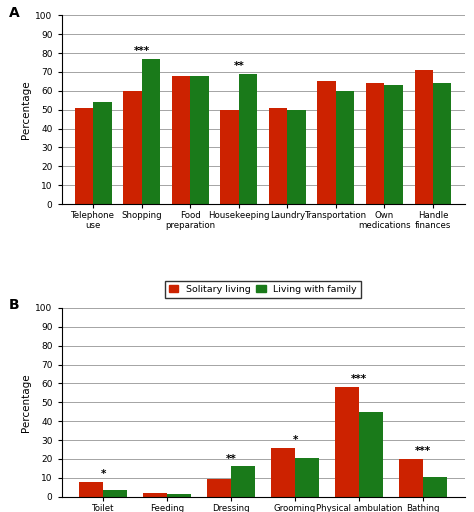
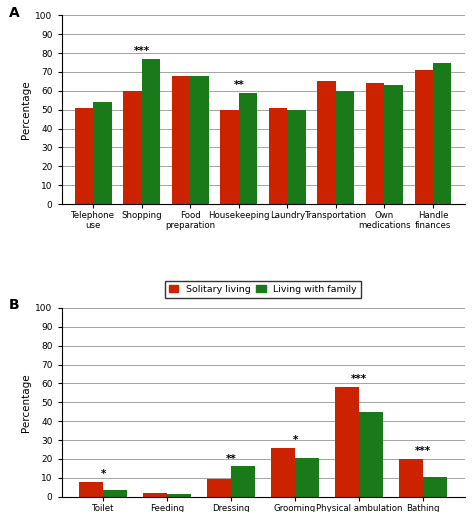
Living with family/Housekeeping: 69 -> 59
Living with family/Handle finances: 64 -> 75
